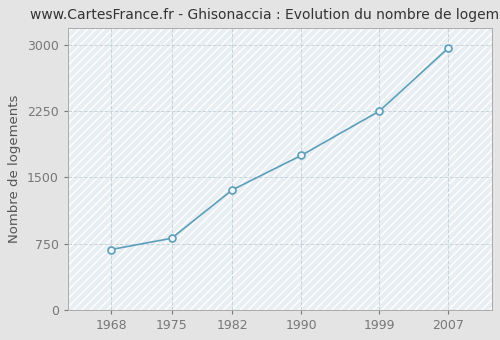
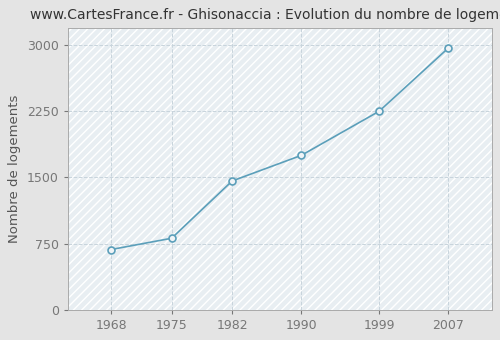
1982: 1360 -> 1460
